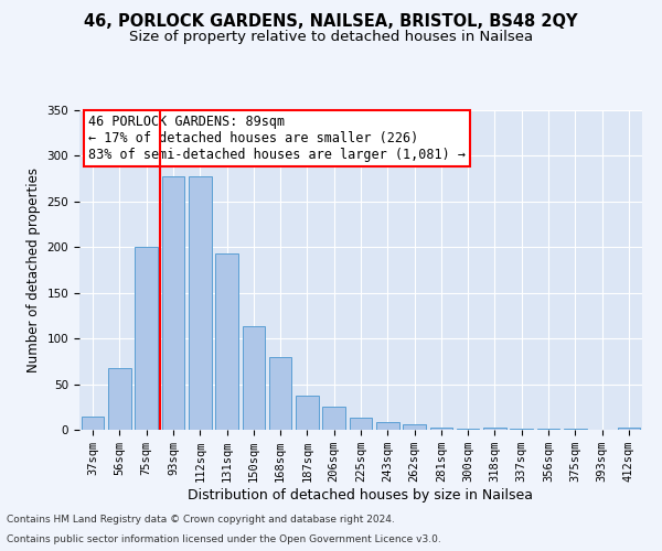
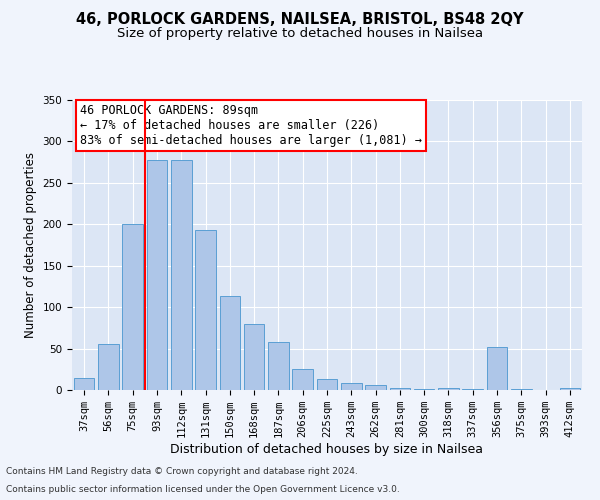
56sqm: 68 -> 56
187sqm: 38 -> 58
356sqm: 1 -> 52
